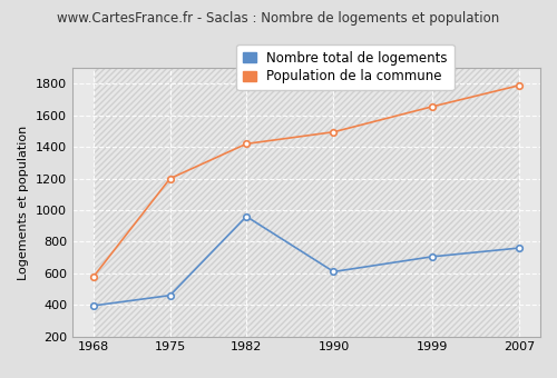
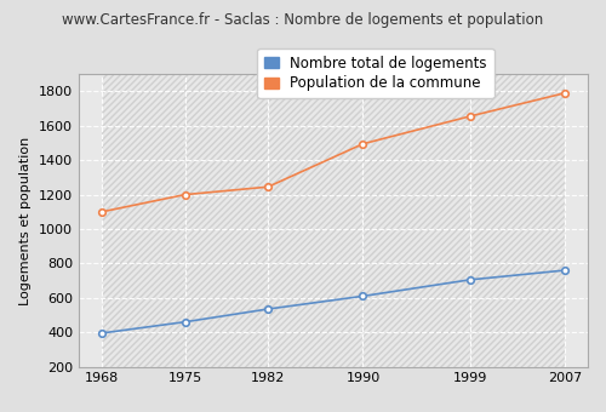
Population de la commune/1968: 580 -> 1100
Nombre total de logements/1982: 960 -> 540
Population de la commune/1982: 1420 -> 1240
